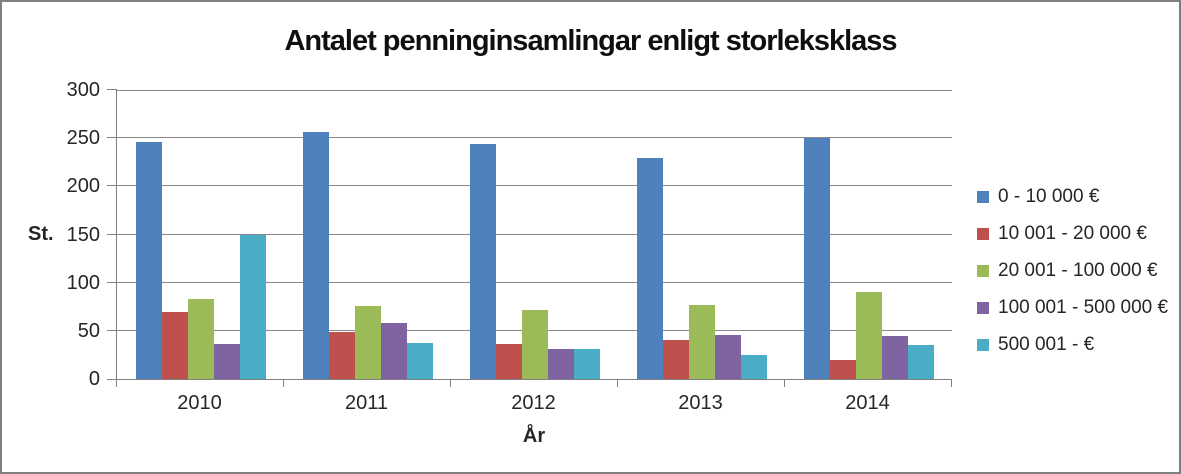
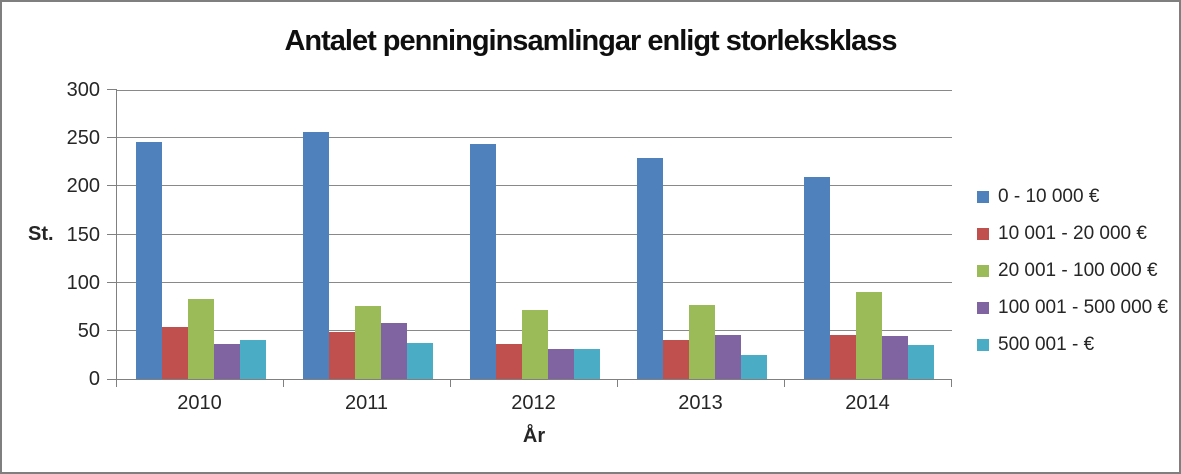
10 001 - 20 000 €/2010: 70 -> 50
500 001 - €/2010: 150 -> 40
0 - 10 000 €/2014: 250 -> 210
10 001 - 20 000 €/2014: 20 -> 50
